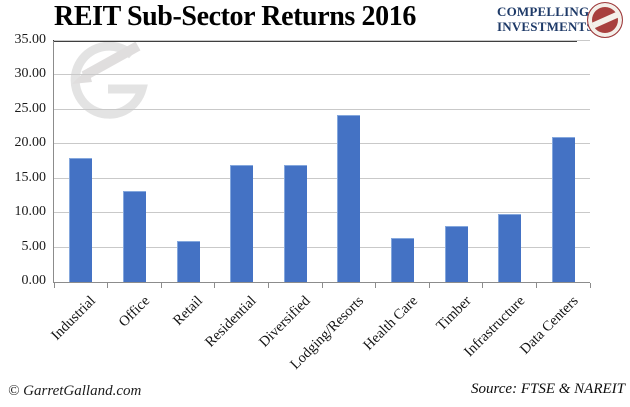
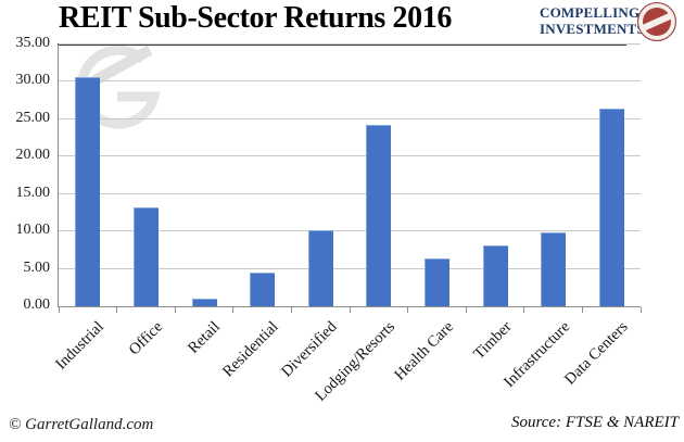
Industrial: 18 -> 31
Retail: 6 -> 1
Residential: 17 -> 4
Diversified: 17 -> 10
Data Centers: 21 -> 26
